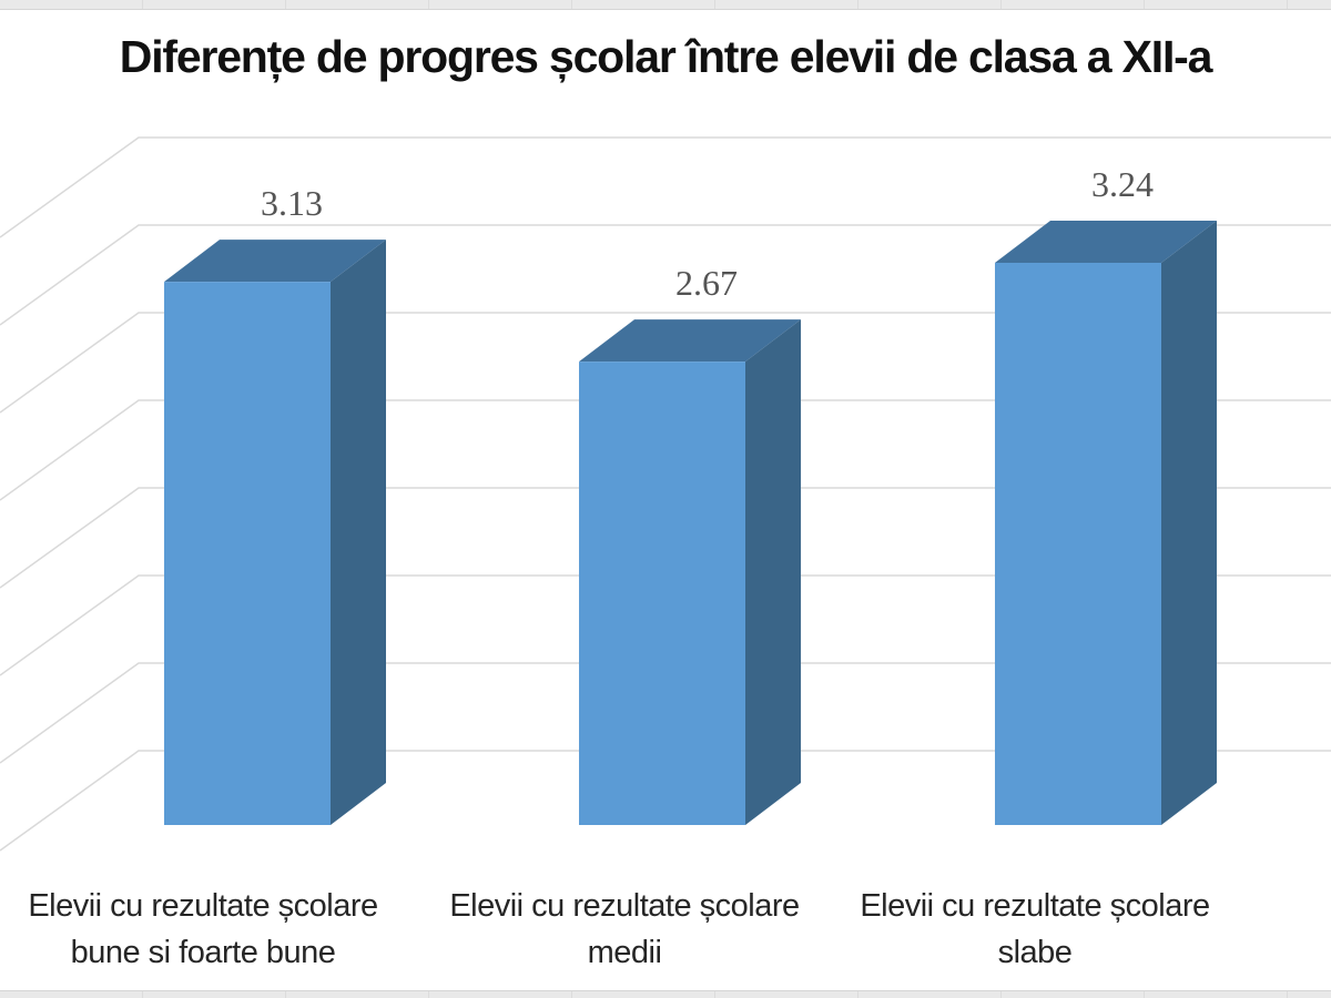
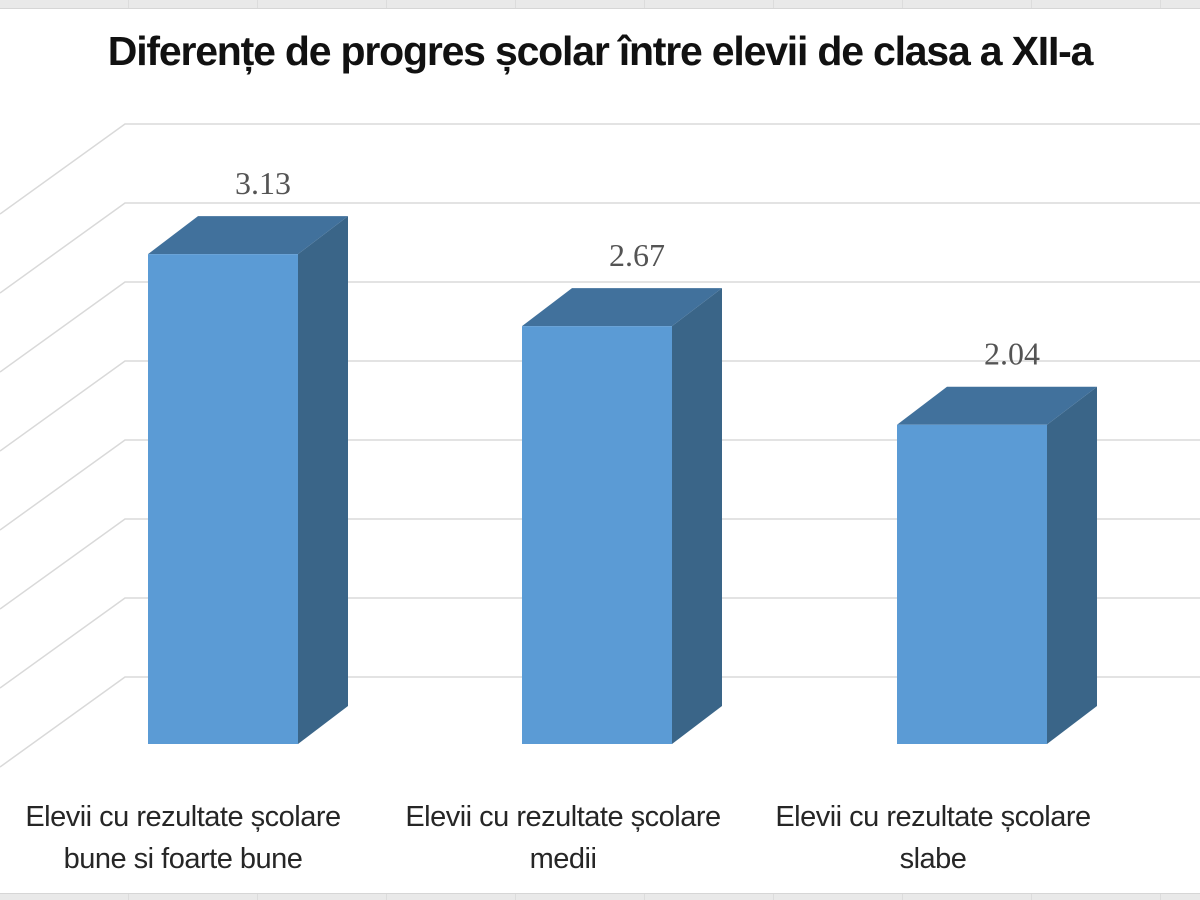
Elevii cu rezultate școlare slabe: 3.24 -> 2.04
